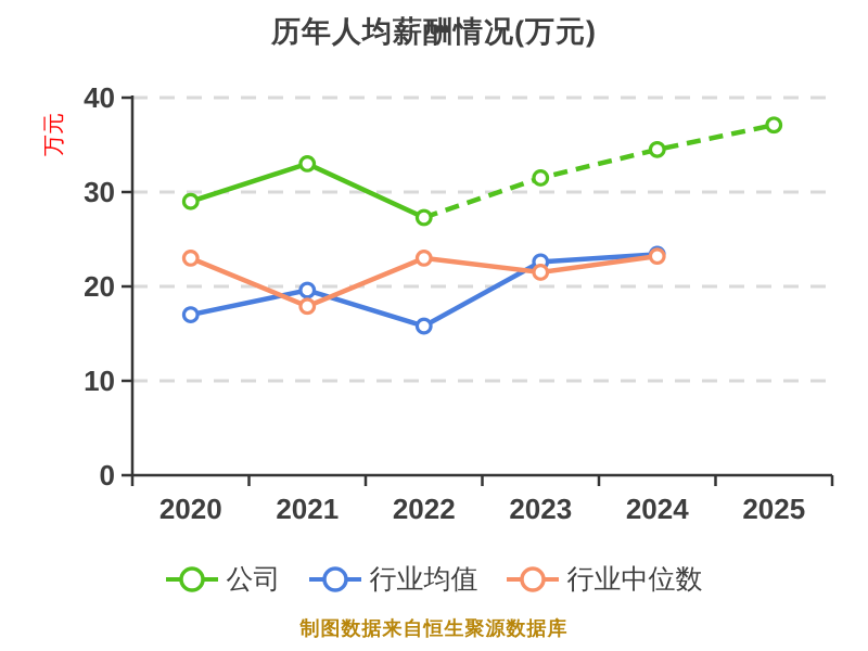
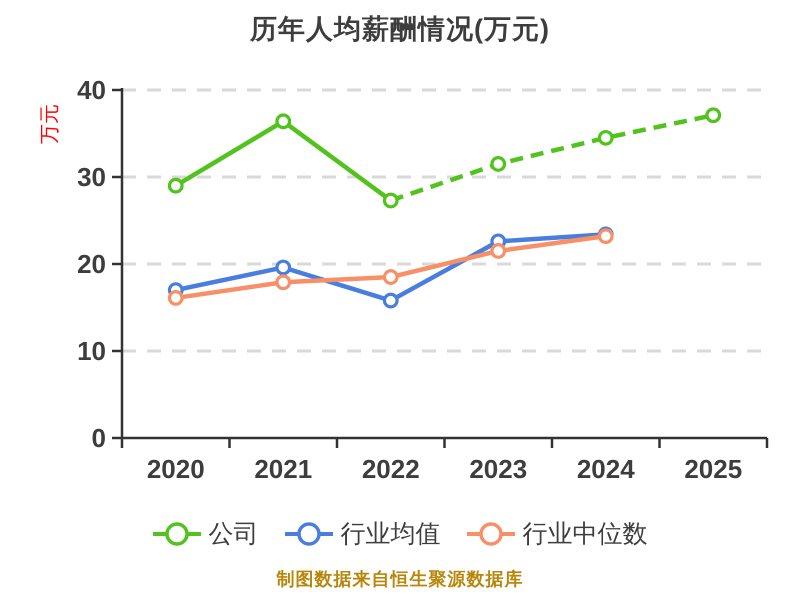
行业中位数/2020: 23 -> 16
公司/2021: 33 -> 36
行业中位数/2022: 23 -> 18
